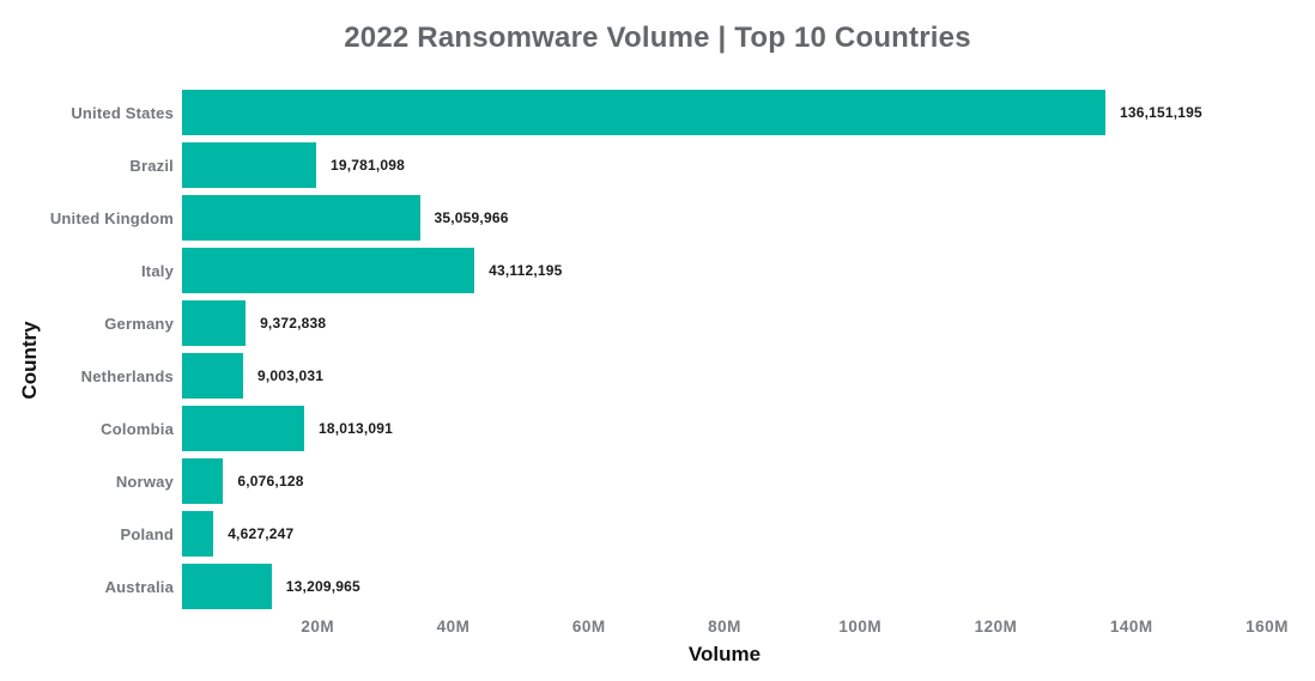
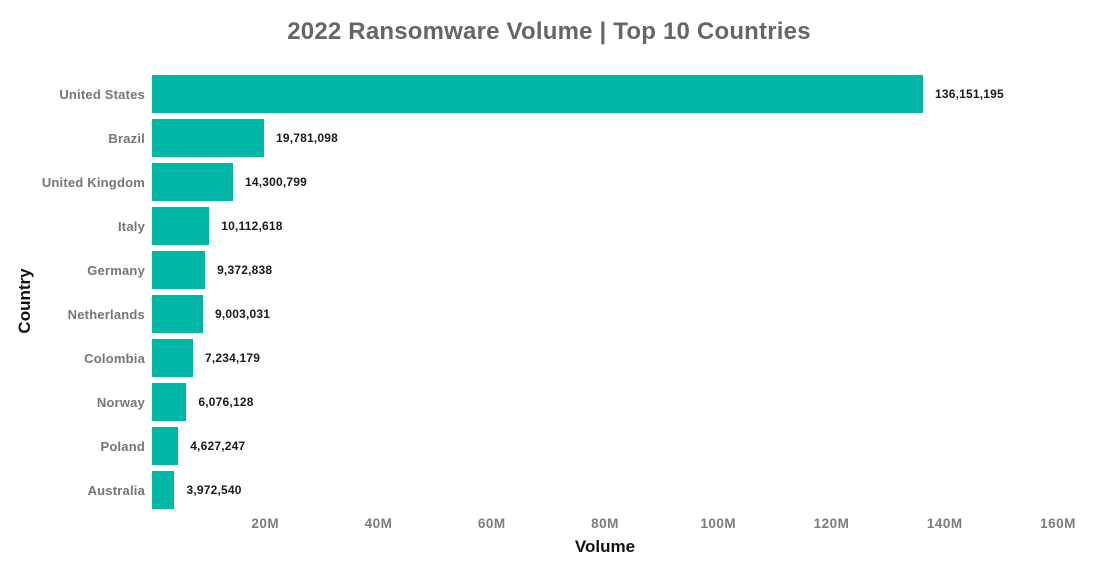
United Kingdom: 35,059,966 -> 14,300,799
Italy: 43,112,195 -> 10,112,618
Colombia: 18,013,091 -> 7,234,179
Australia: 13,209,965 -> 3,972,540
